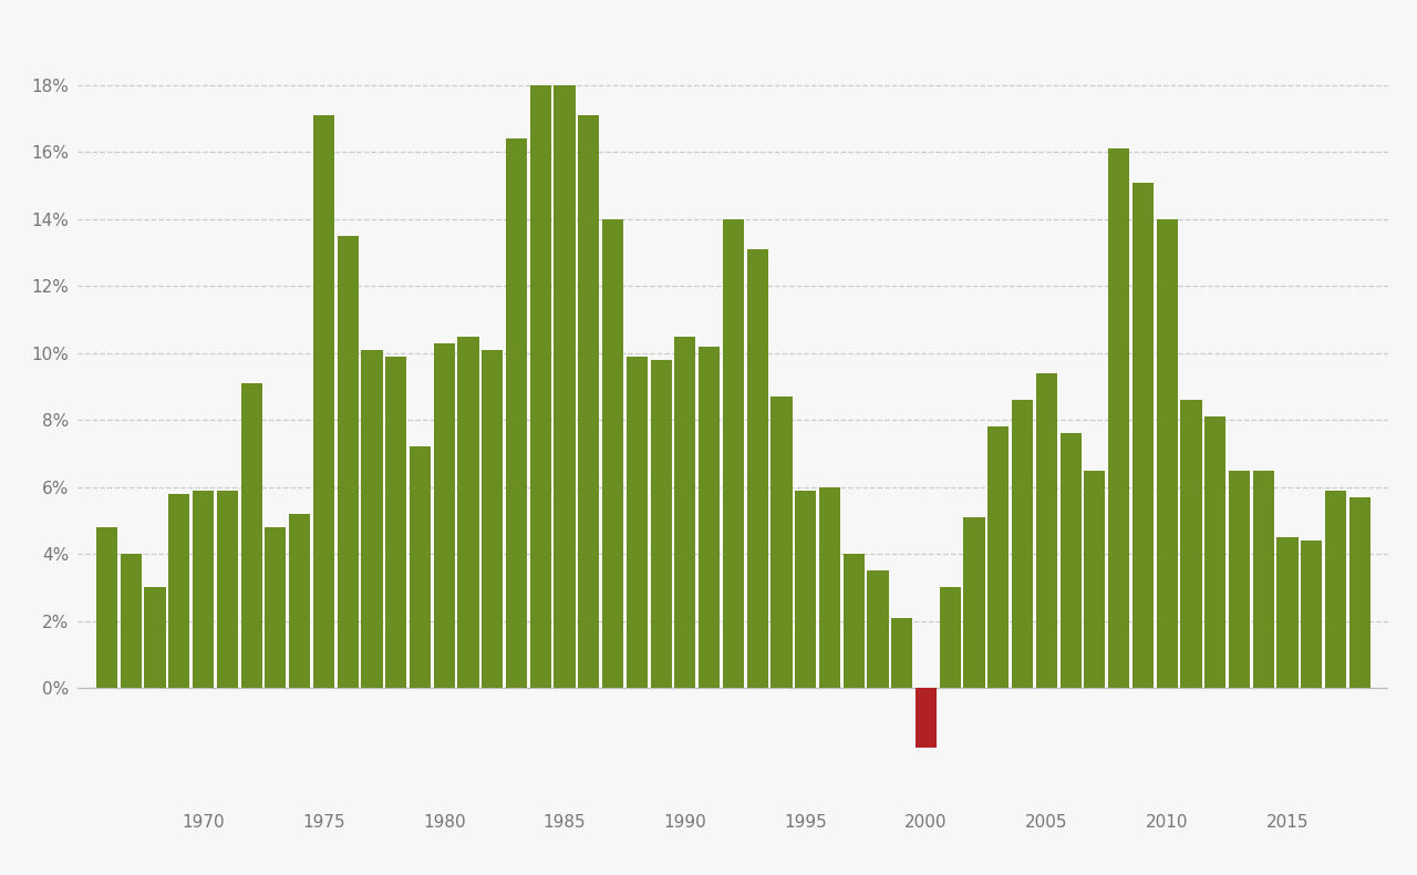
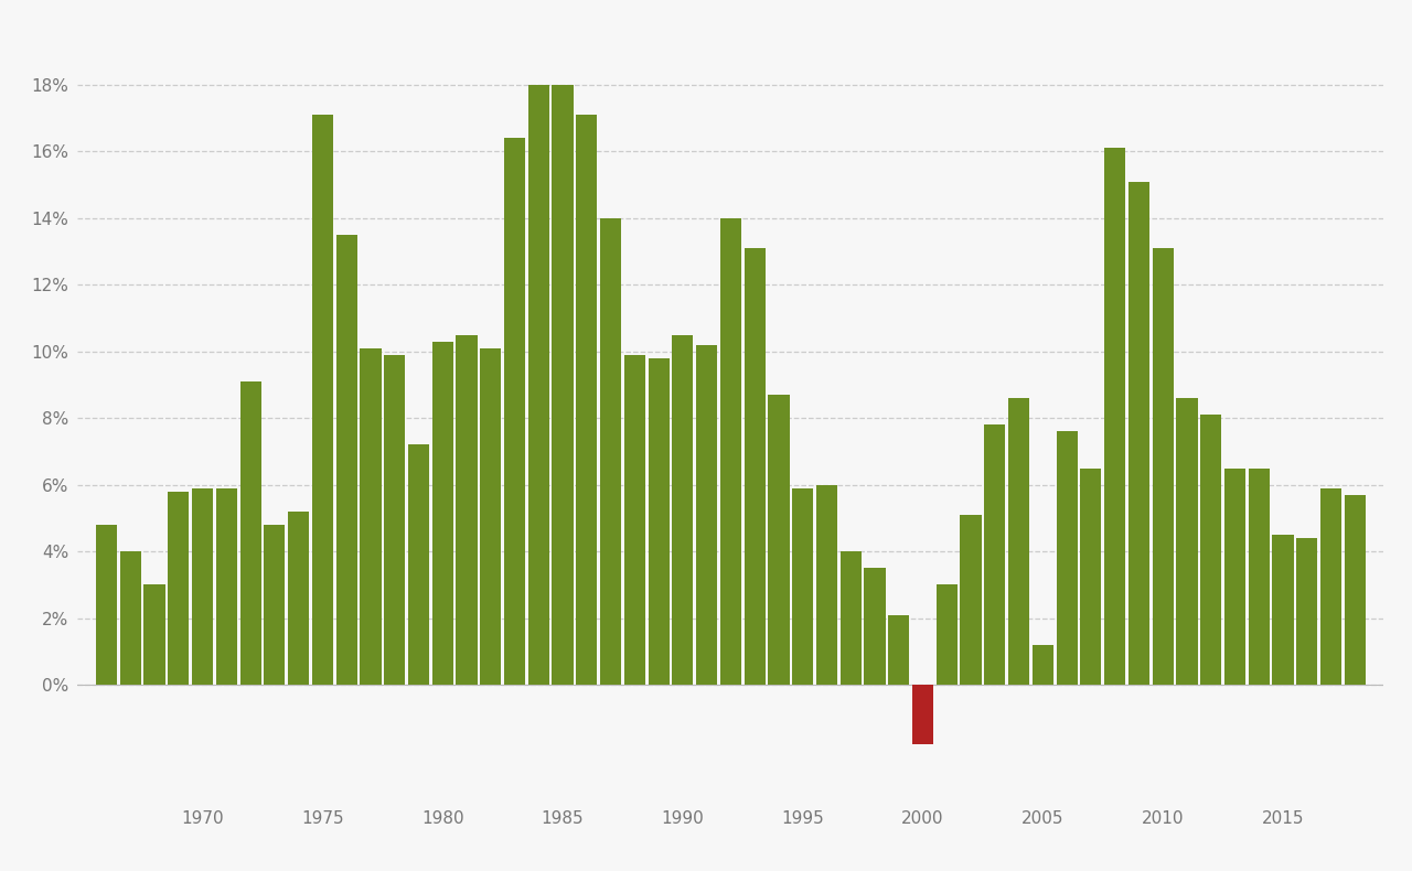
2005: 9.4% -> 1.2%
2010: 14.0% -> 13.1%
